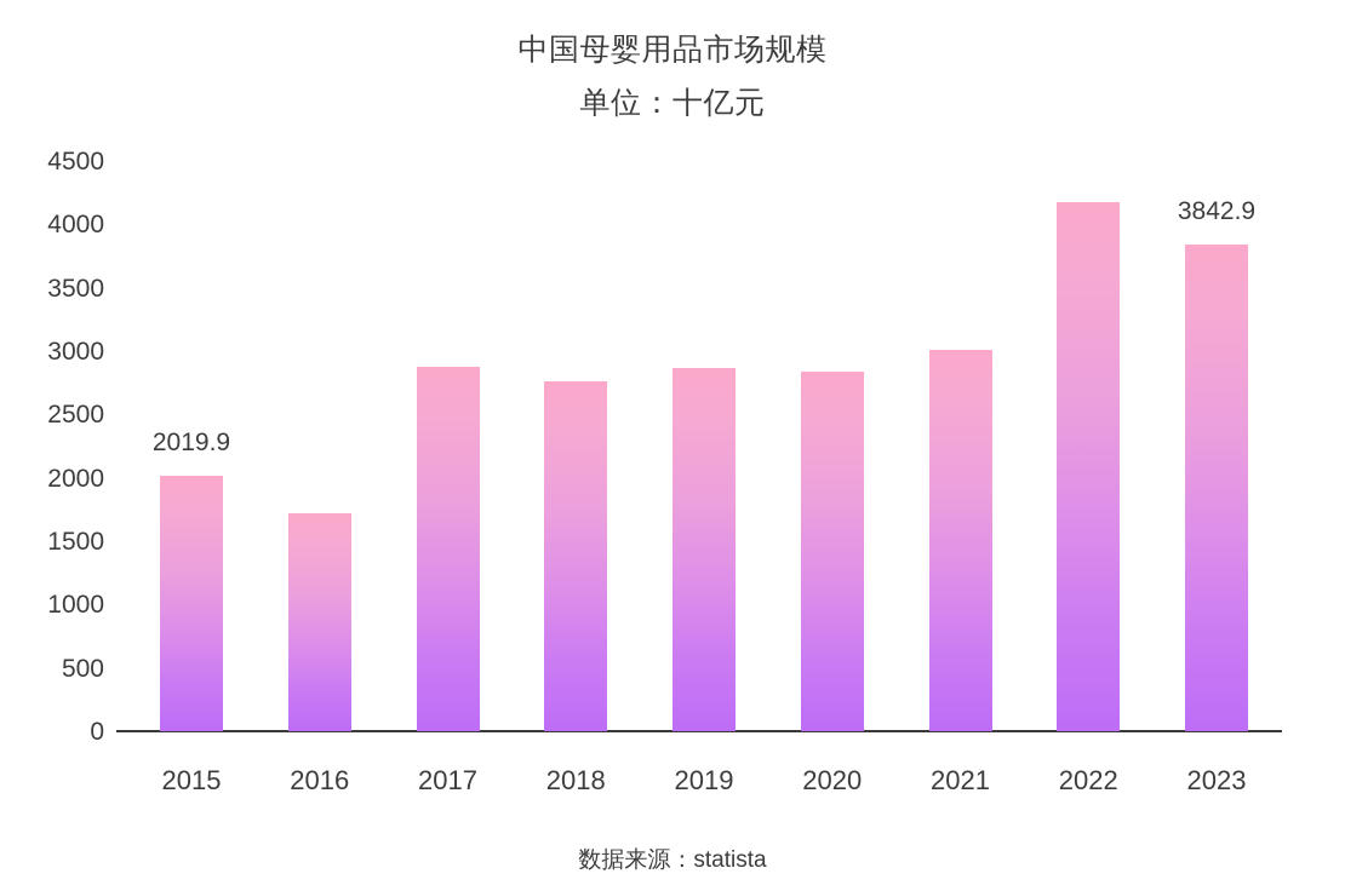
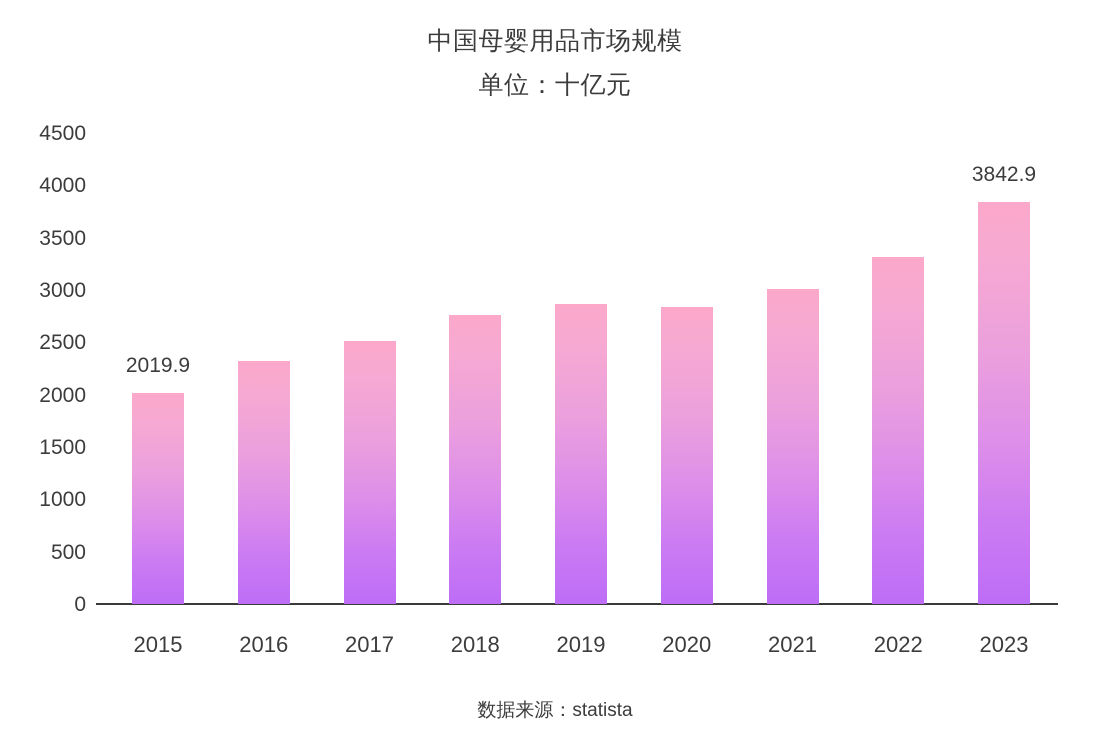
2016: 1720 -> 2320
2017: 2880 -> 2520
2022: 4180 -> 3320
